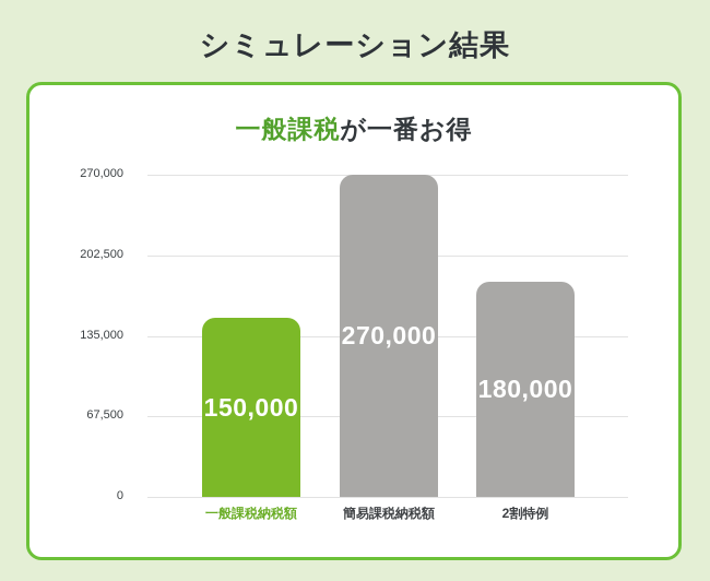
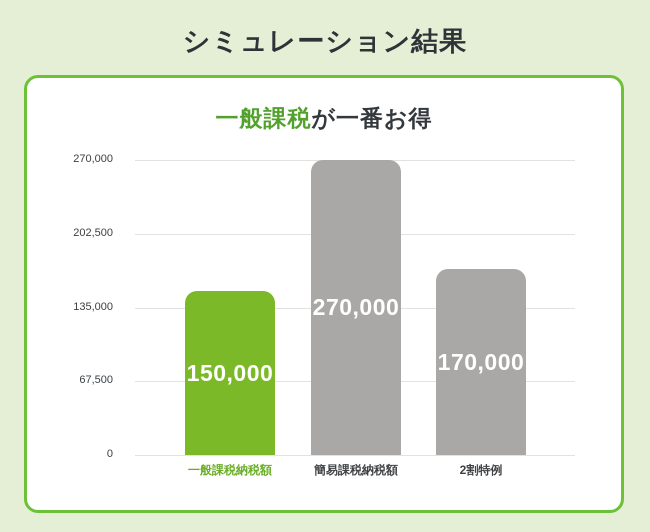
2割特例: 180,000 -> 170,000
